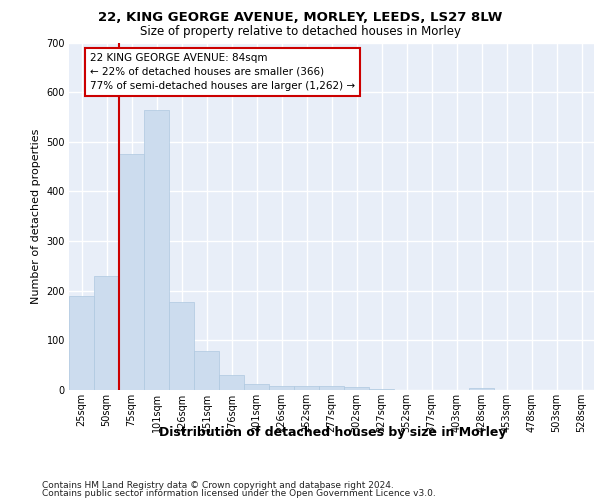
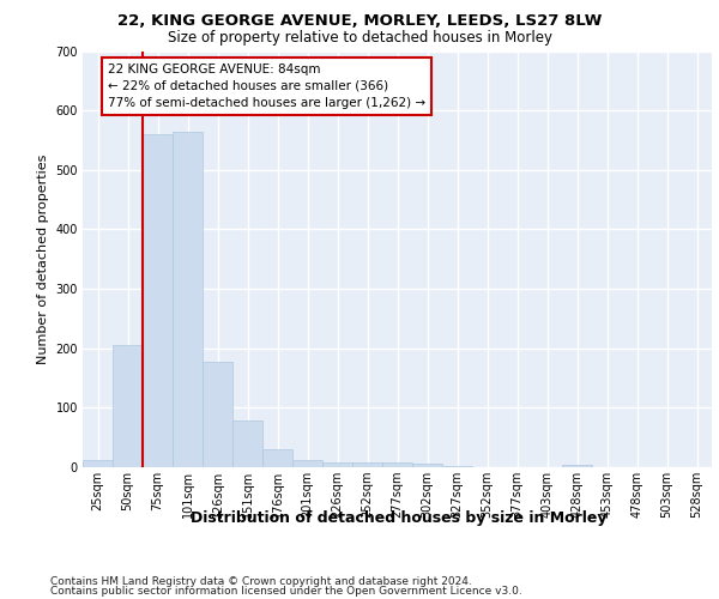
25sqm: 190 -> 12
50sqm: 230 -> 205
75sqm: 475 -> 560
